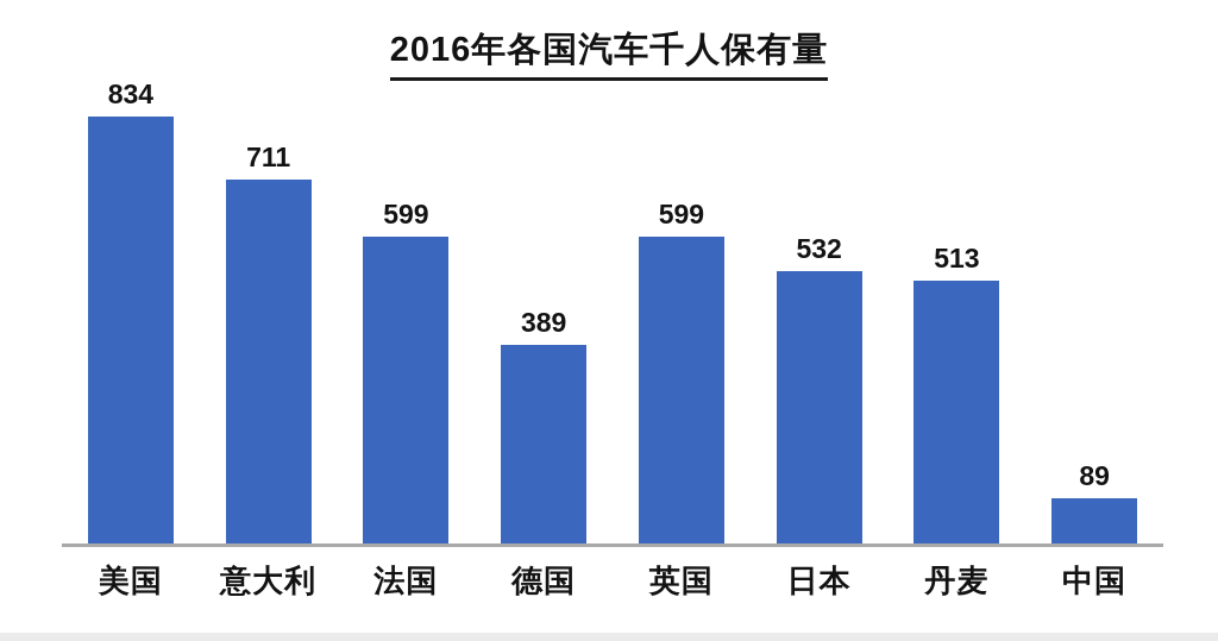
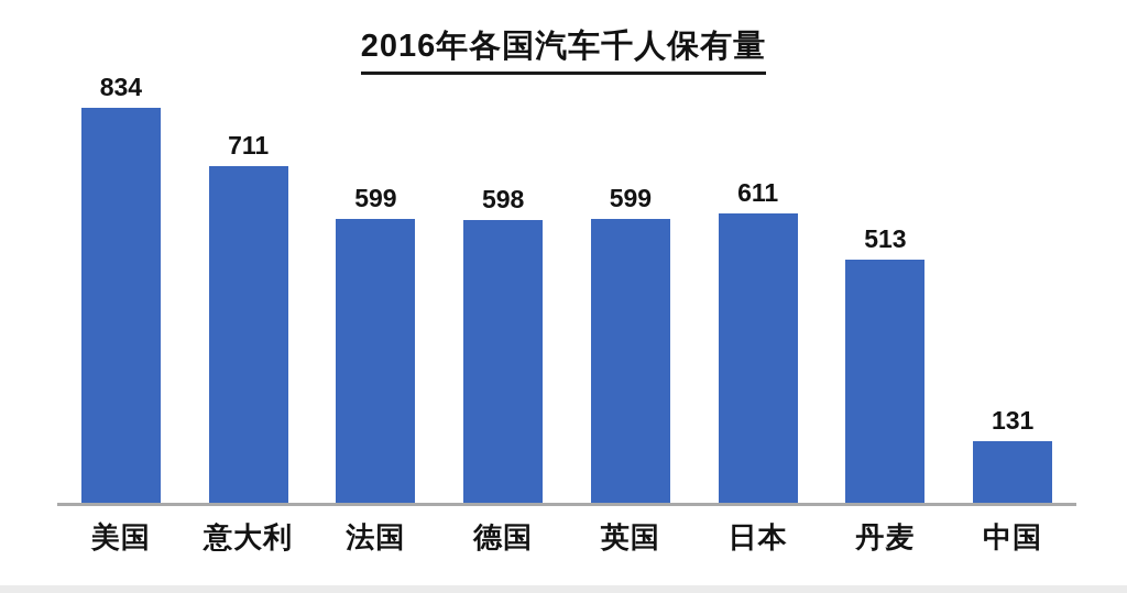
德国: 389 -> 598
日本: 532 -> 611
中国: 89 -> 131
